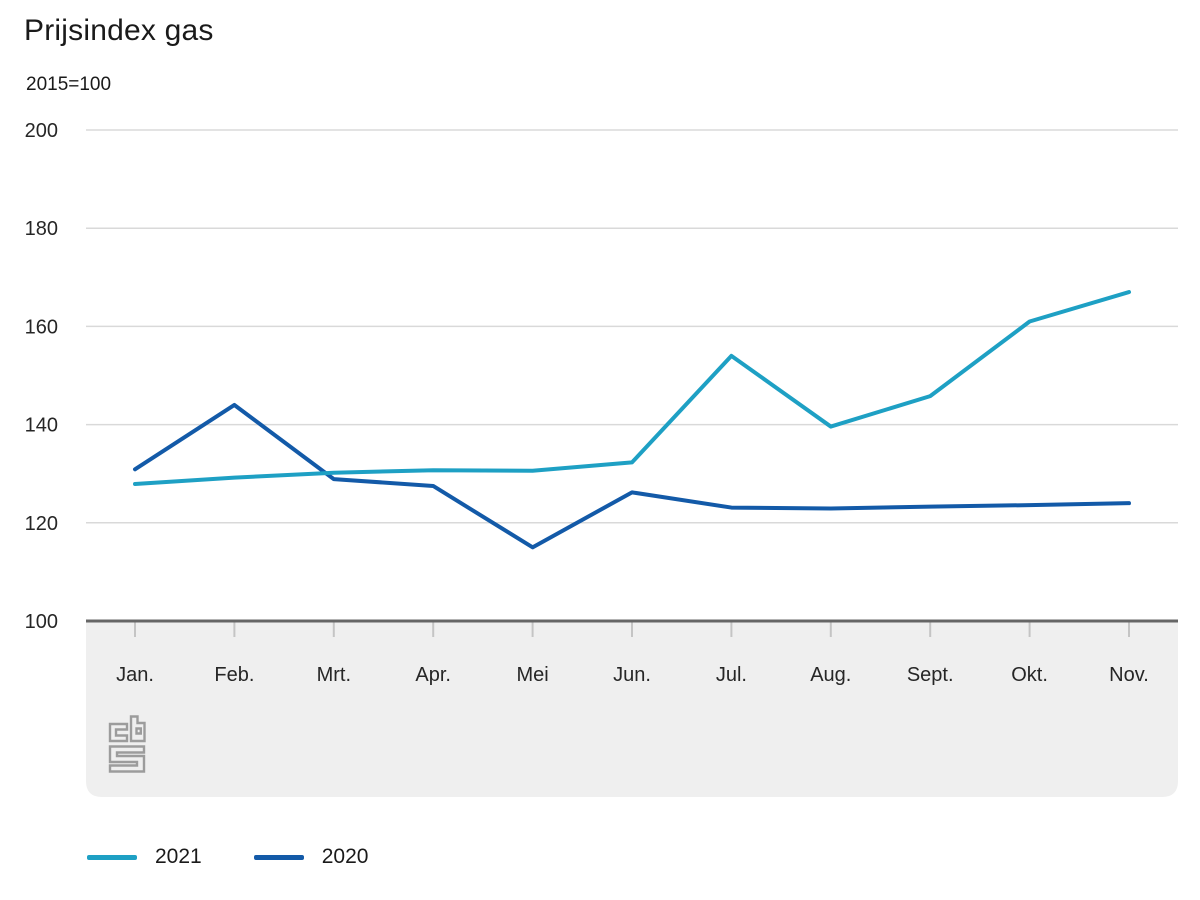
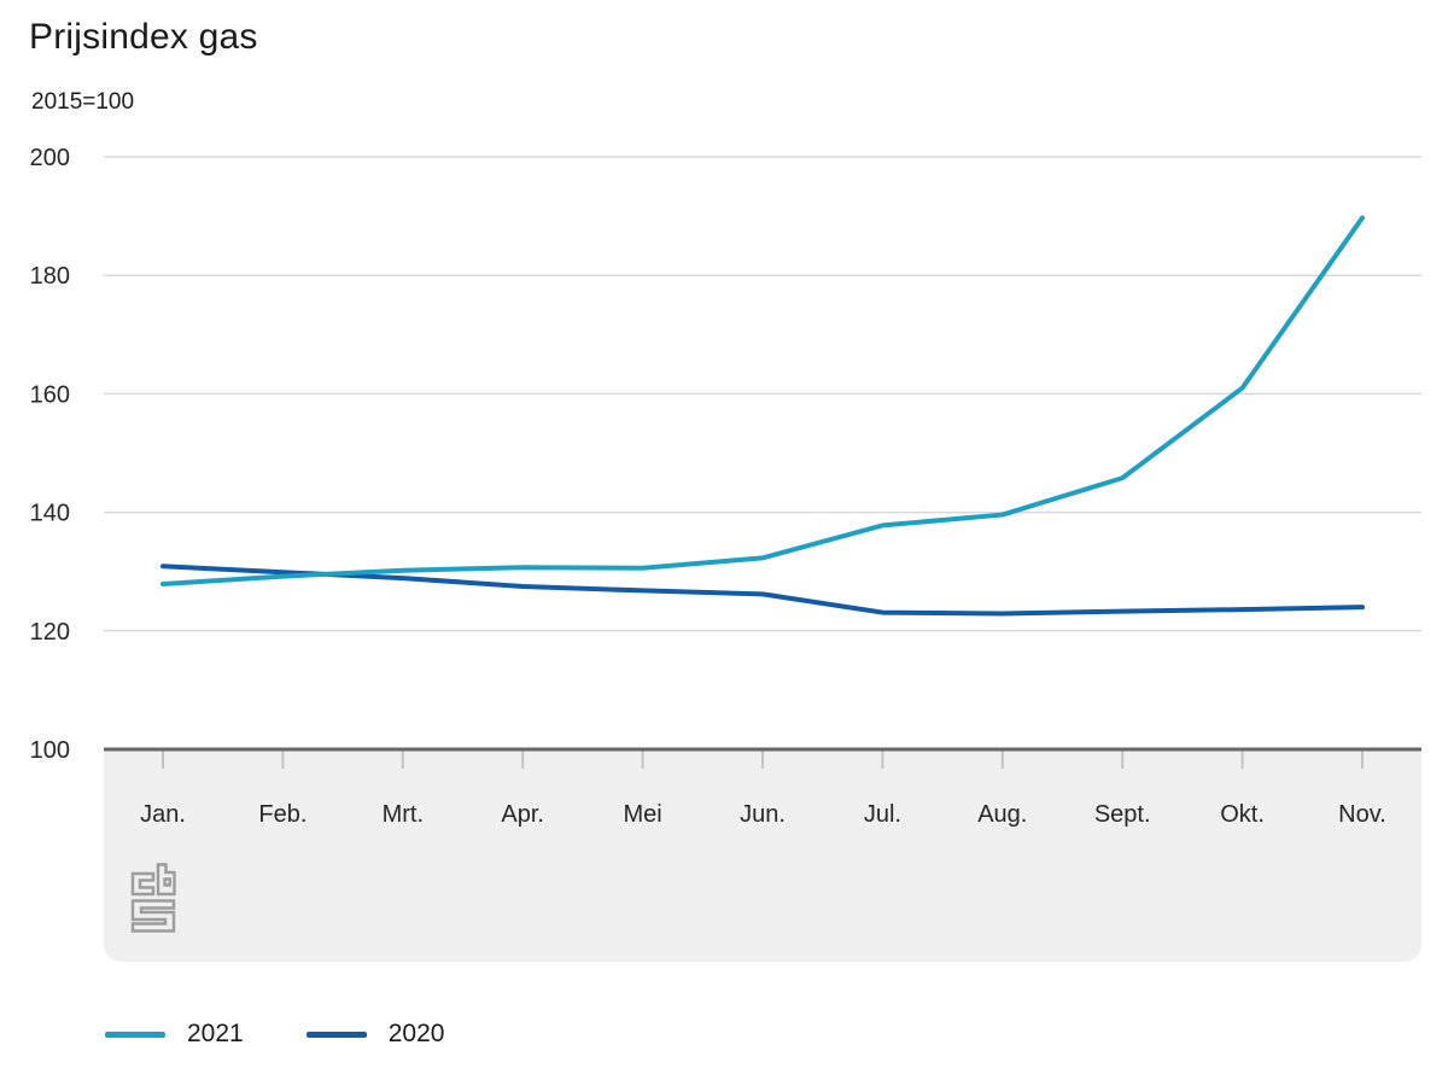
2020/Feb.: 144 -> 130
2020/Mei: 115 -> 127
2021/Jul.: 154 -> 138
2021/Nov.: 167 -> 190
